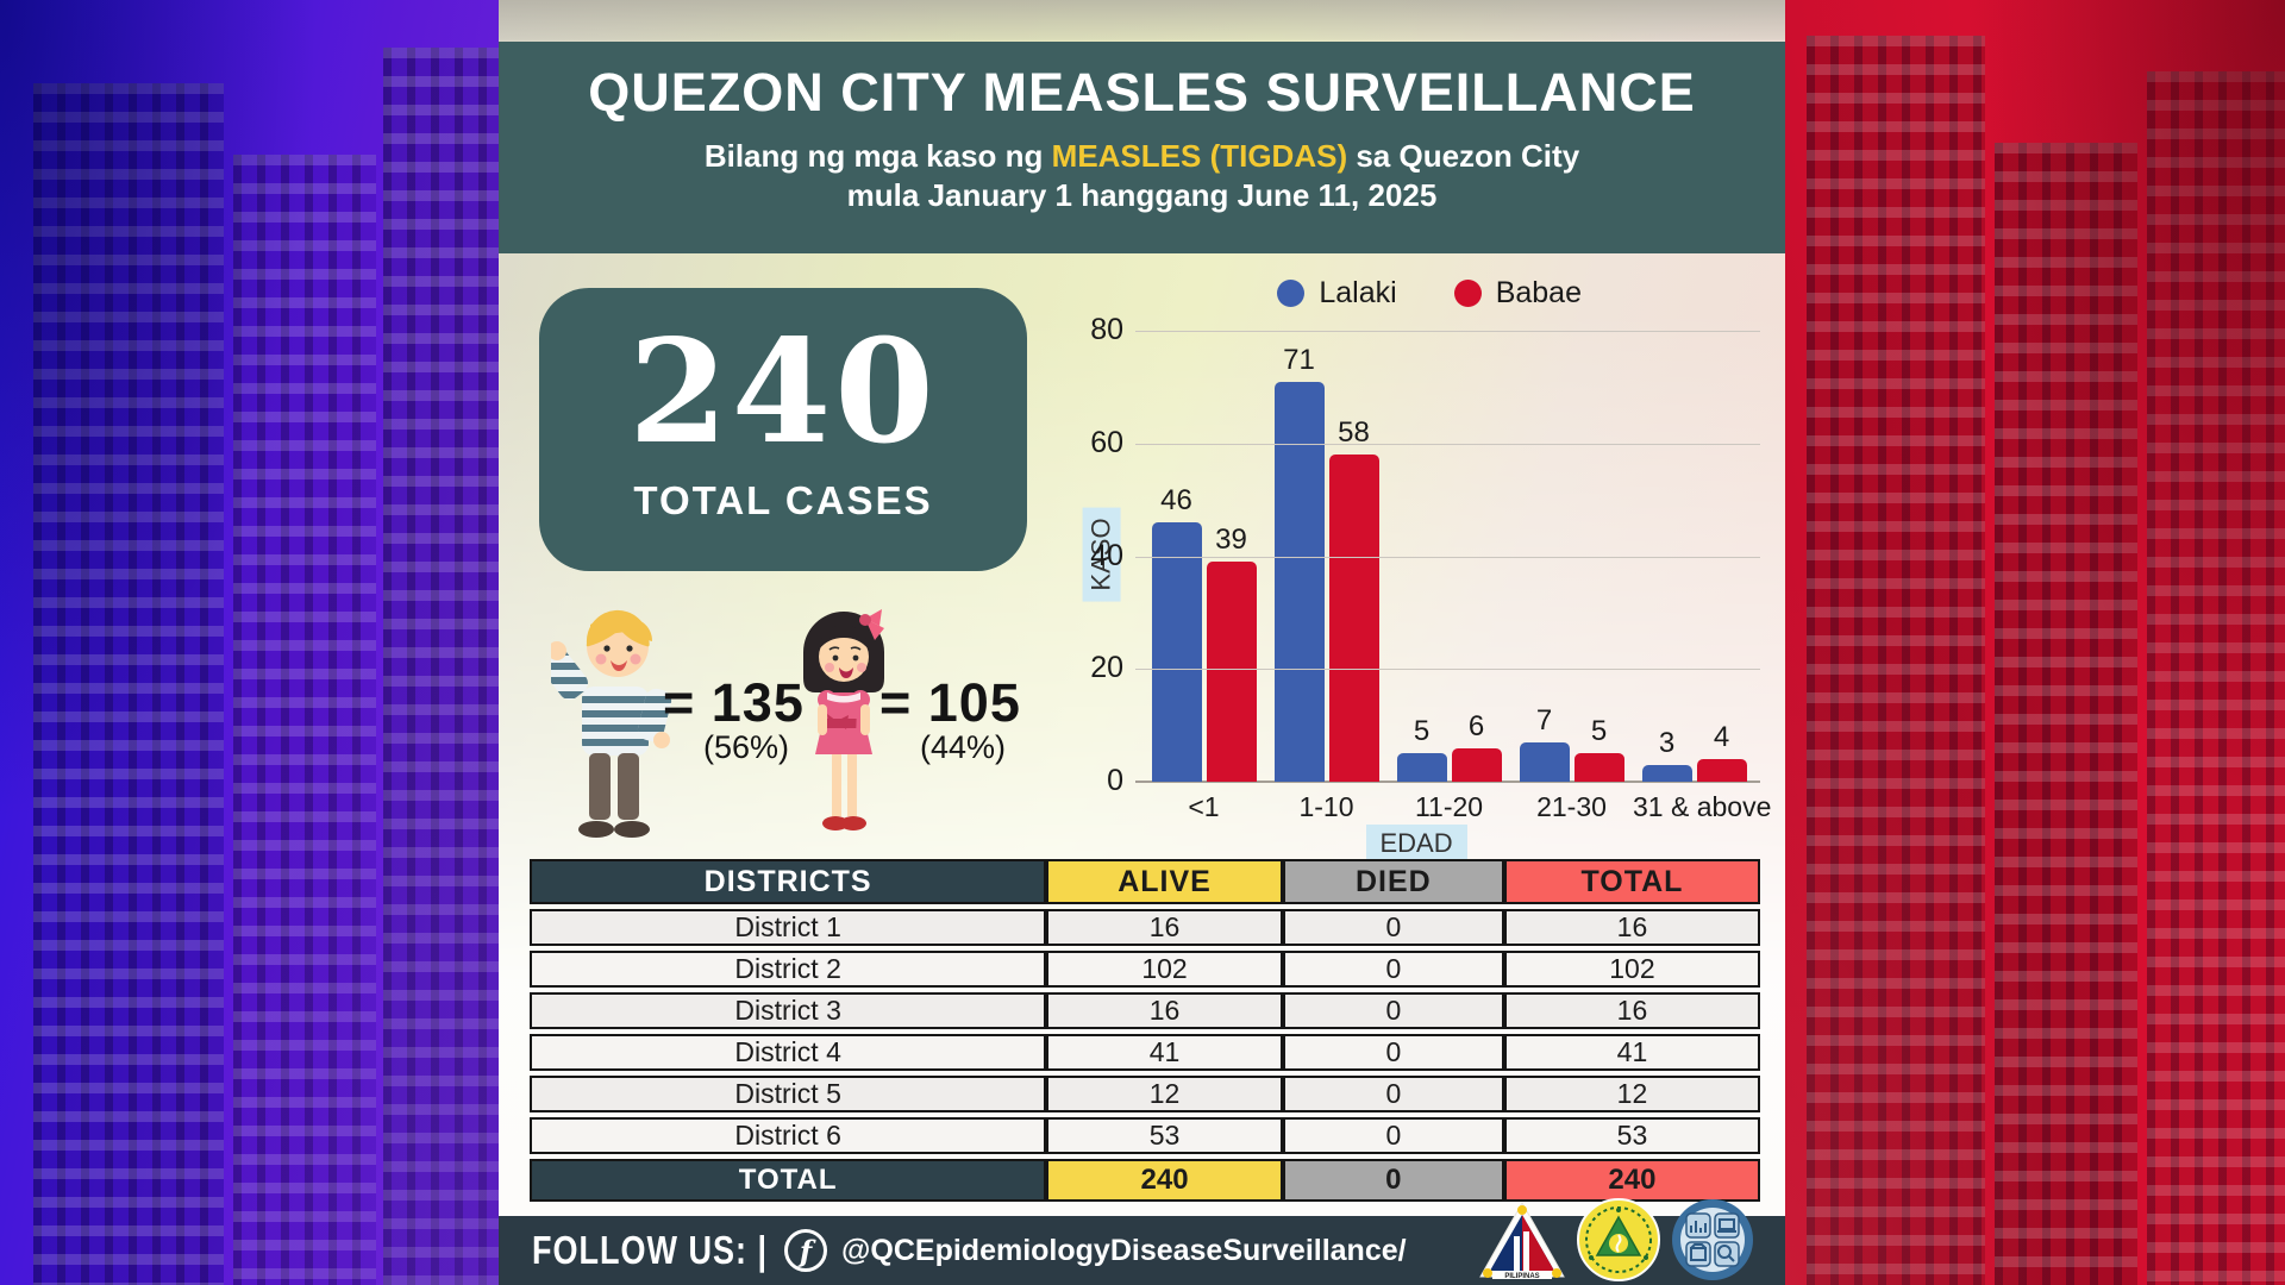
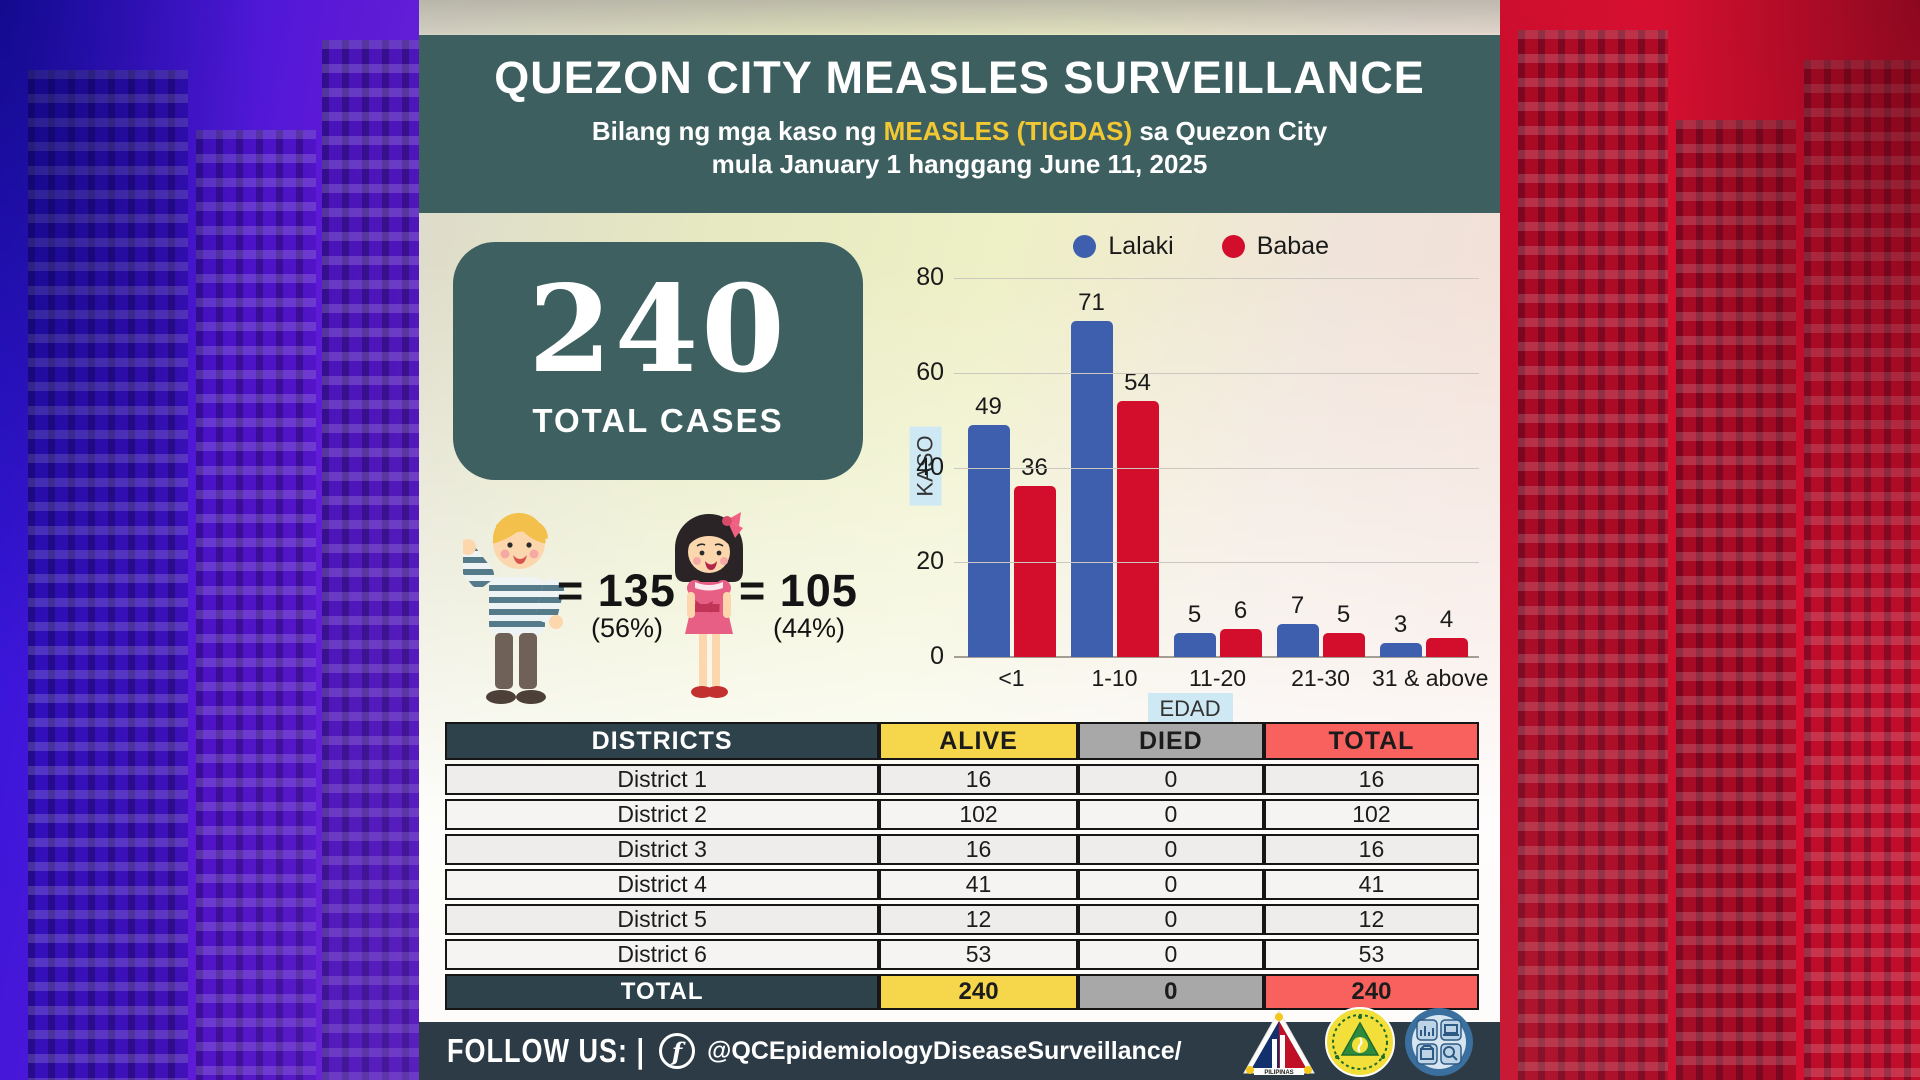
Lalaki/<1: 46 -> 49
Babae/<1: 39 -> 36
Babae/1-10: 58 -> 54
